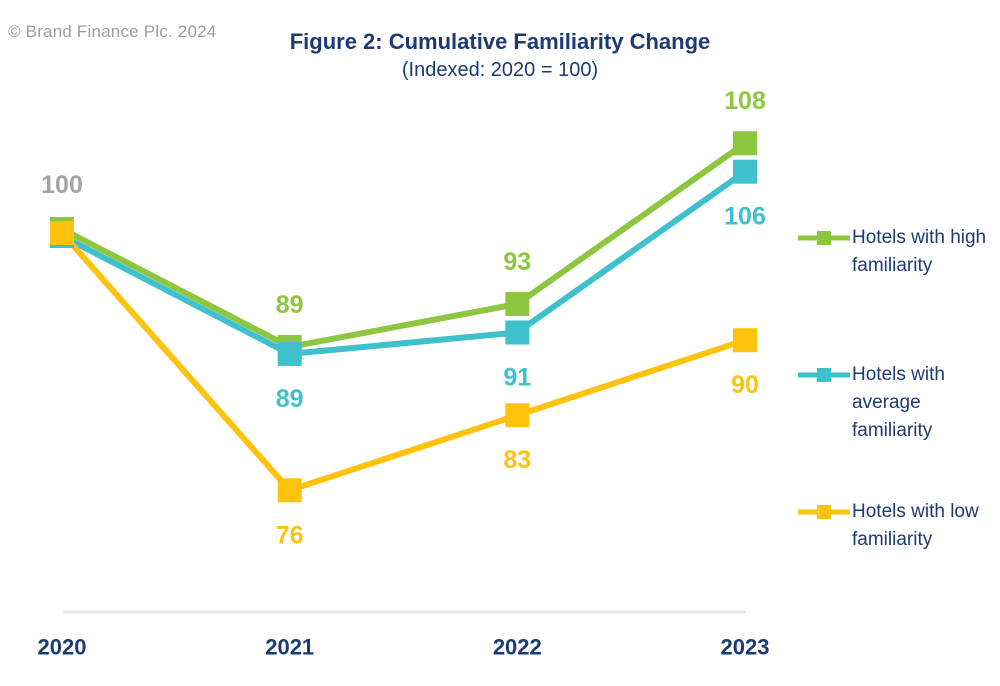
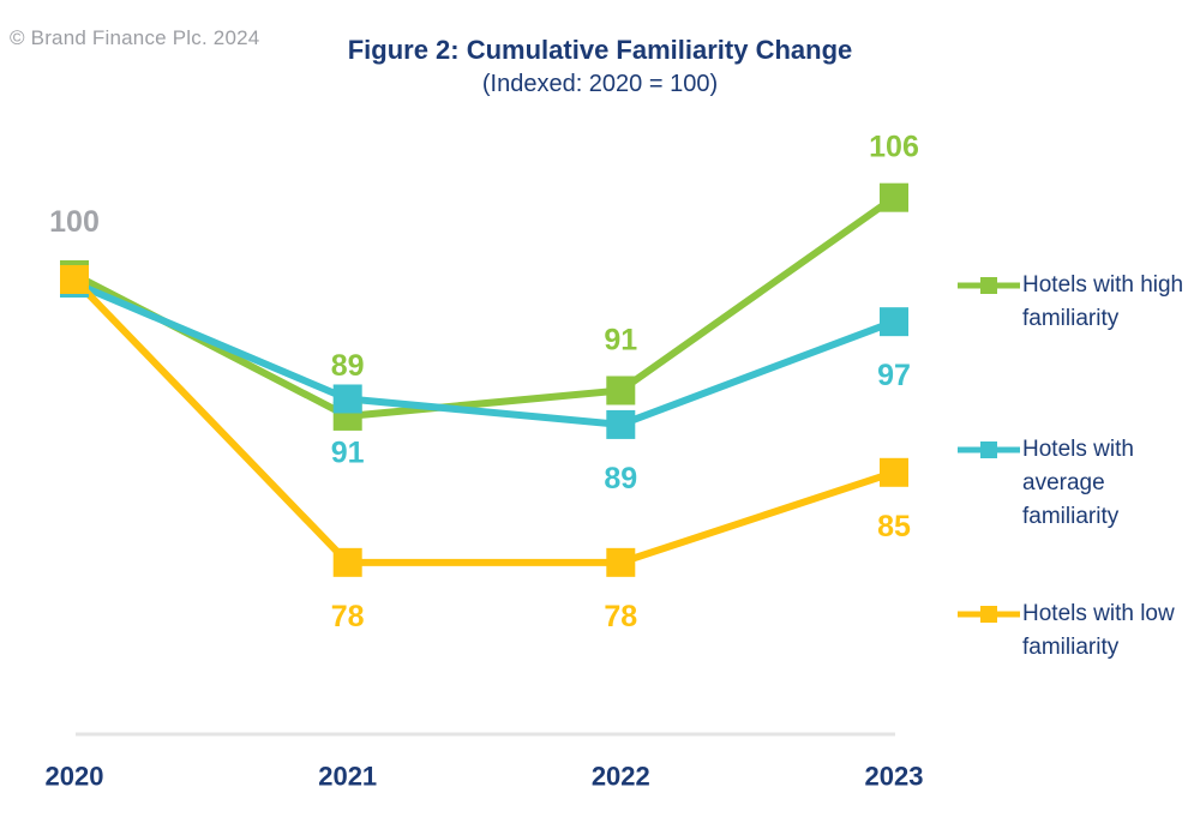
Hotels with average familiarity/2021: 89 -> 91
Hotels with low familiarity/2021: 76 -> 78
Hotels with high familiarity/2022: 93 -> 91
Hotels with average familiarity/2022: 91 -> 89
Hotels with low familiarity/2022: 83 -> 78
Hotels with high familiarity/2023: 108 -> 106
Hotels with average familiarity/2023: 106 -> 97
Hotels with low familiarity/2023: 90 -> 85
